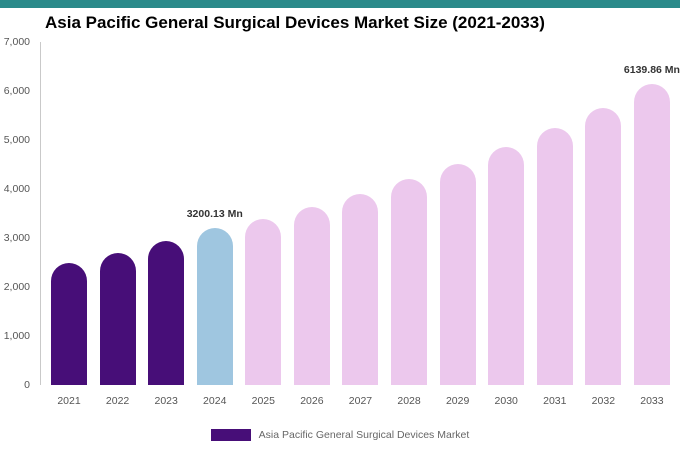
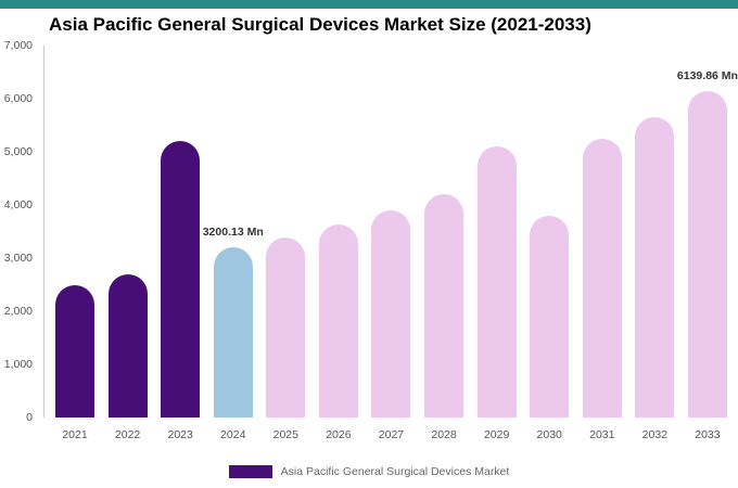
2023: 2900 -> 5200
2029: 4500 -> 5100
2030: 4900 -> 3800
